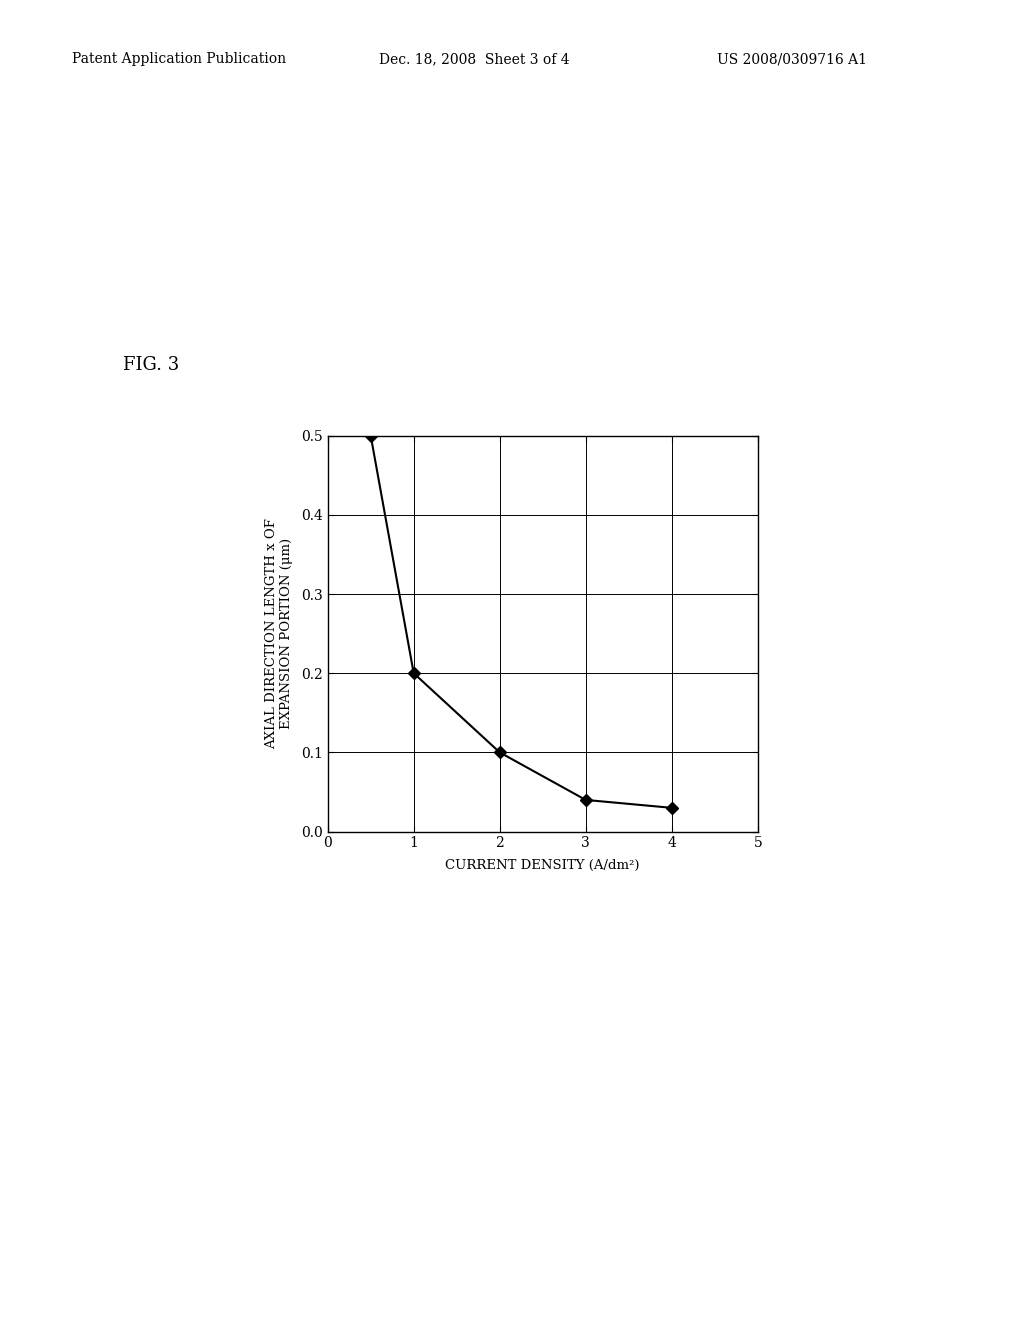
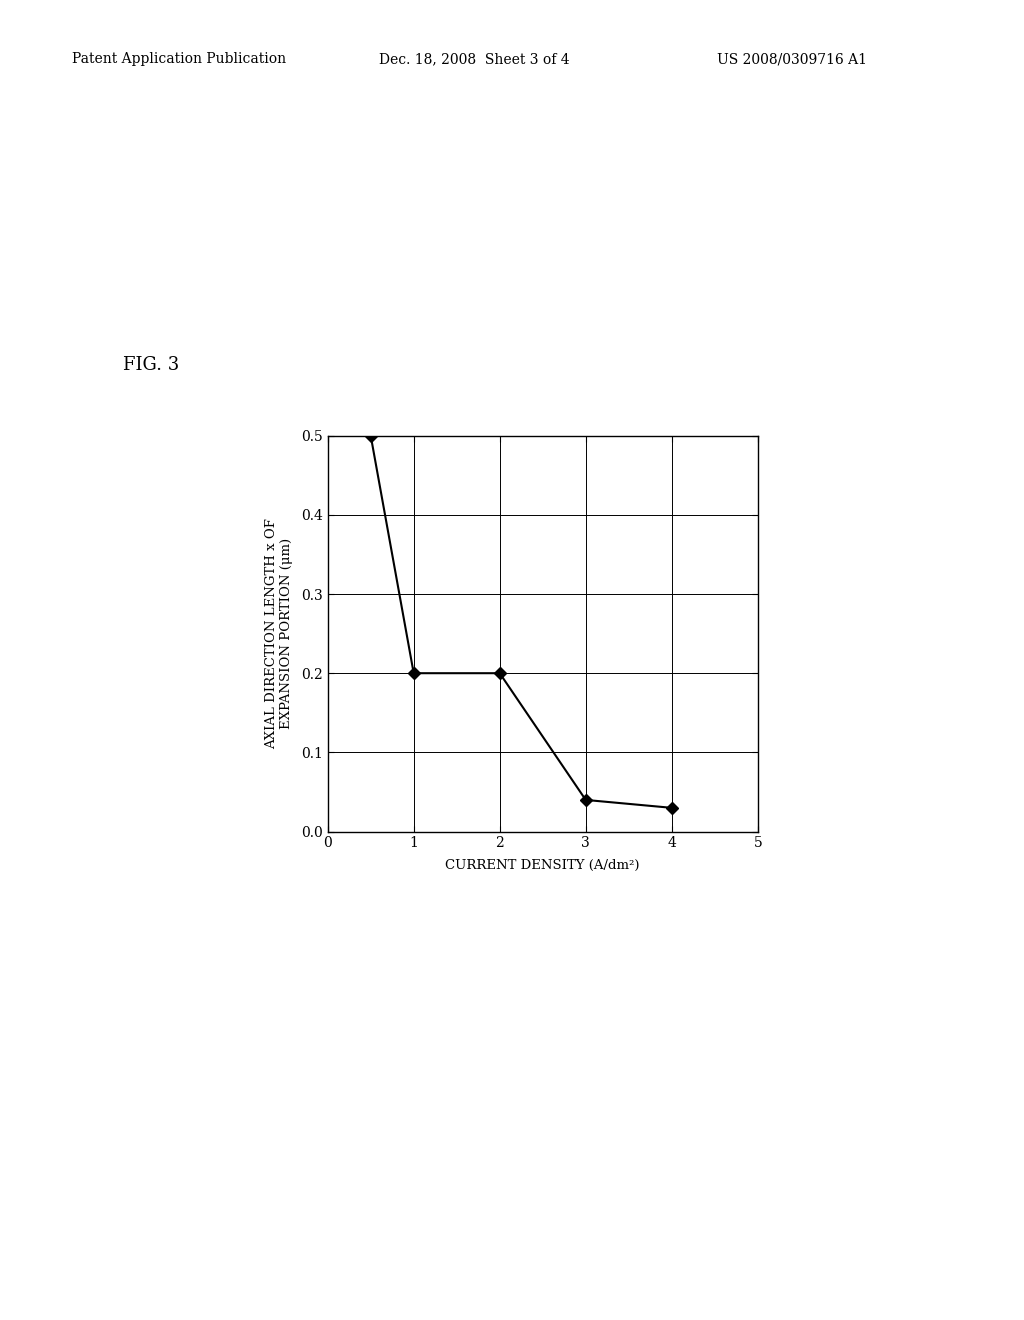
2: 0.10 -> 0.20
